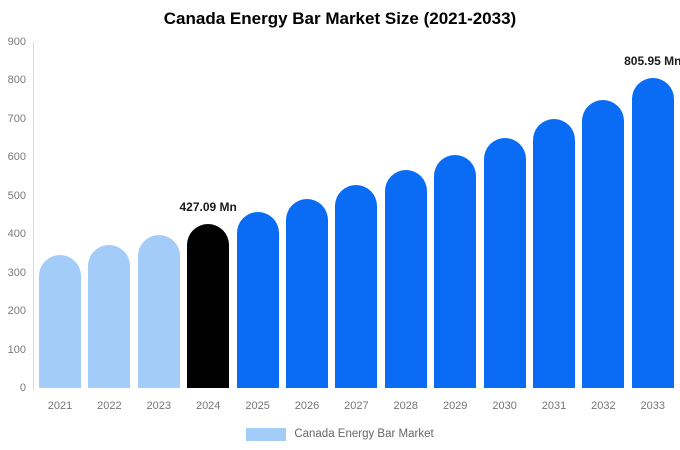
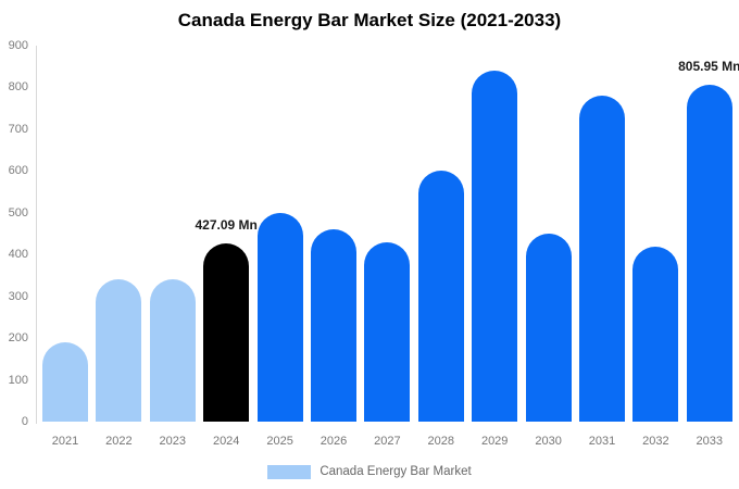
2021: 350 -> 190
2022: 370 -> 340
2023: 400 -> 340
2025: 460 -> 500
2026: 490 -> 460
2027: 530 -> 430
2028: 570 -> 600
2029: 610 -> 840
2030: 650 -> 450
2031: 700 -> 780
2032: 750 -> 420
